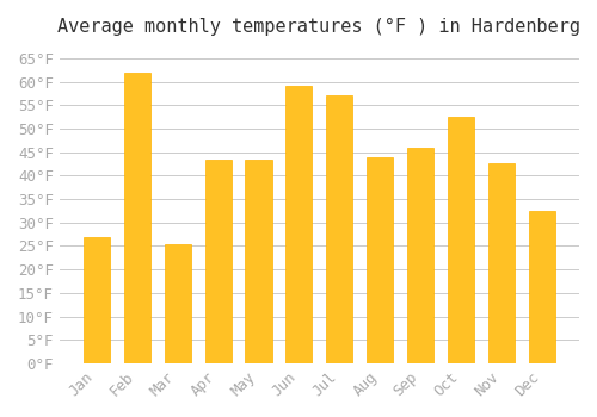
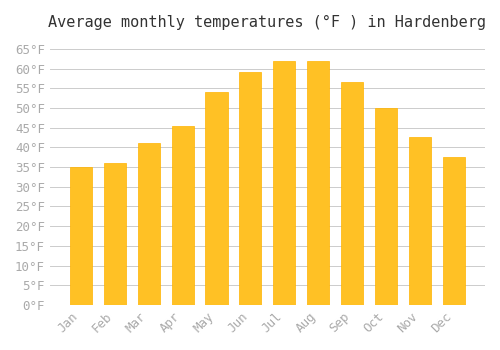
Jan: 27.0°F -> 35.0°F
Feb: 62.0°F -> 36.0°F
Mar: 25.5°F -> 41.0°F
Apr: 43.5°F -> 45.5°F
May: 43.5°F -> 54.0°F
Jul: 57.0°F -> 62.0°F
Aug: 44.0°F -> 62.0°F
Sep: 46.0°F -> 56.5°F
Oct: 52.5°F -> 50.0°F
Dec: 32.5°F -> 37.5°F
